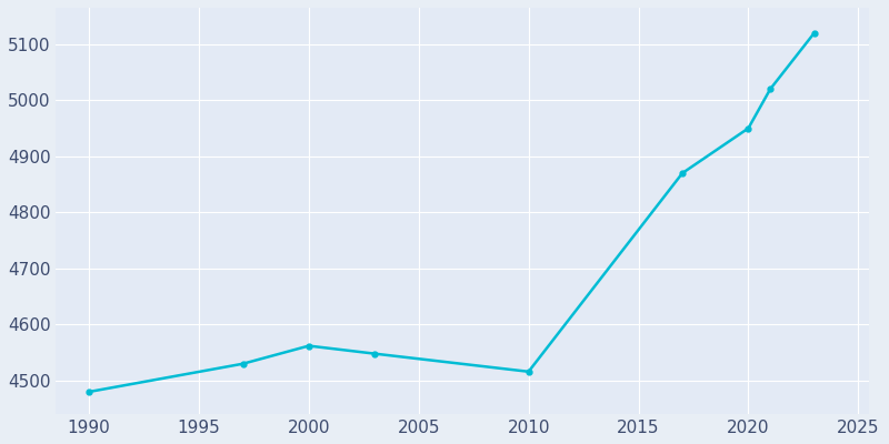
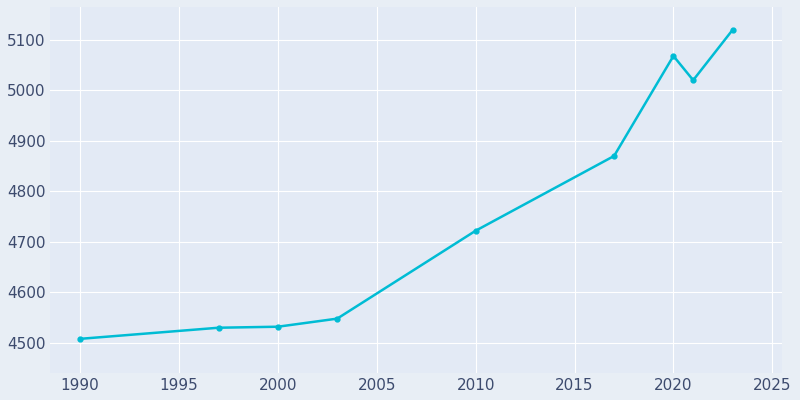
1990: 4480 -> 4508
2000: 4562 -> 4532
2010: 4516 -> 4722
2020: 4950 -> 5068
